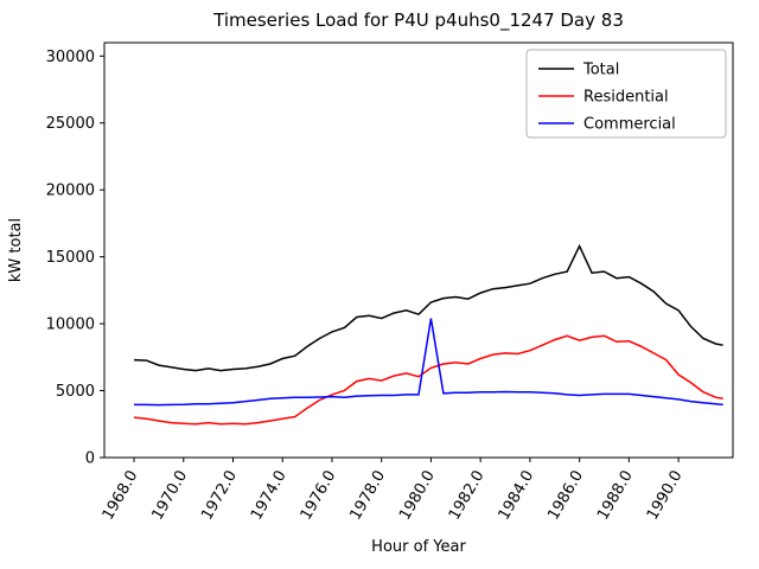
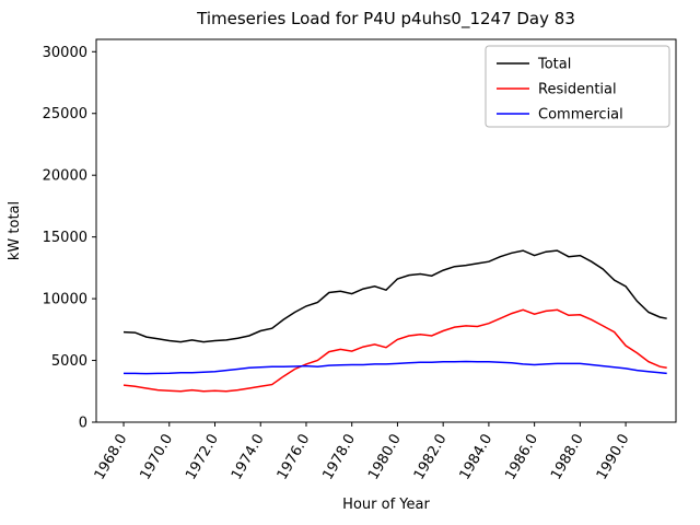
Commercial/1980.0: 10400 -> 4800
Total/1986.0: 15800 -> 13500
